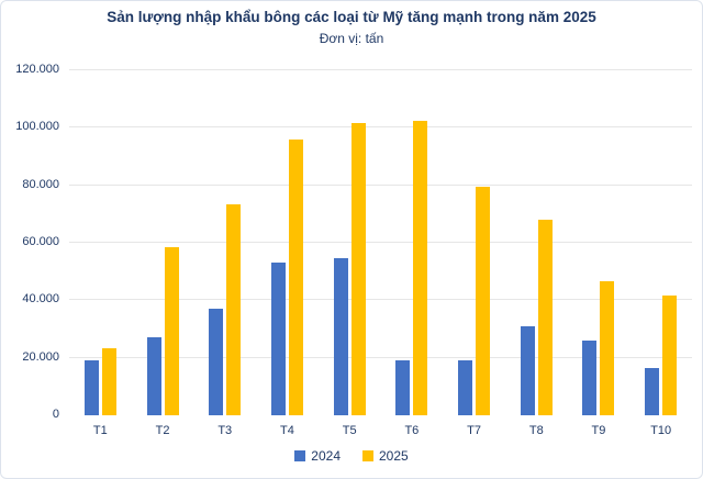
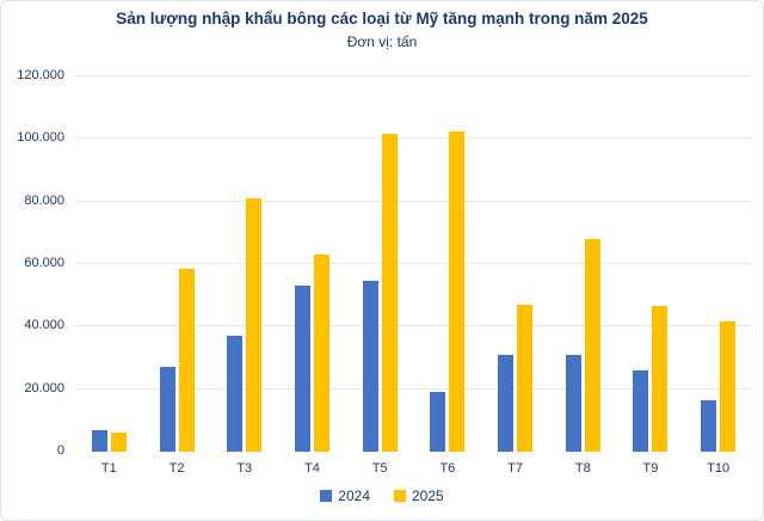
2024/T1: 19000 -> 7000
2025/T1: 24000 -> 6000
2025/T3: 74000 -> 81000
2025/T4: 96000 -> 63000
2024/T7: 19000 -> 31000
2025/T7: 80000 -> 47000
